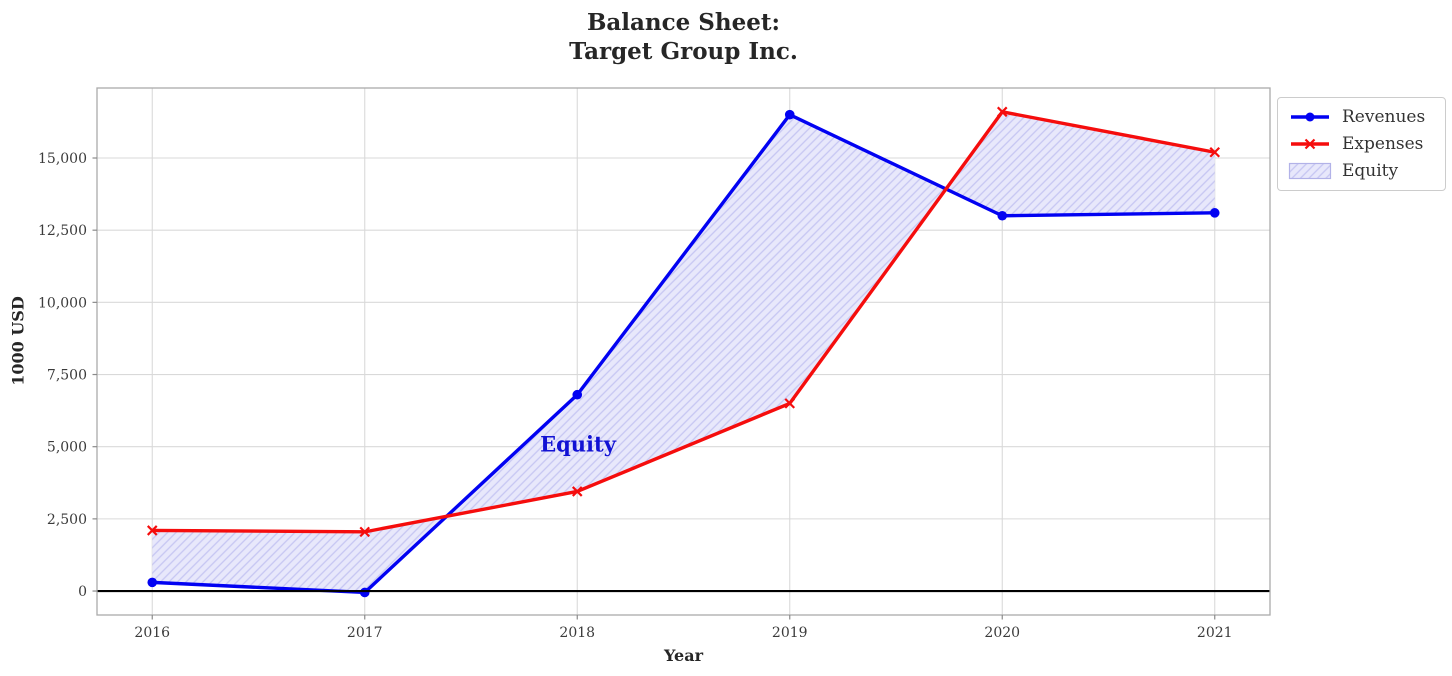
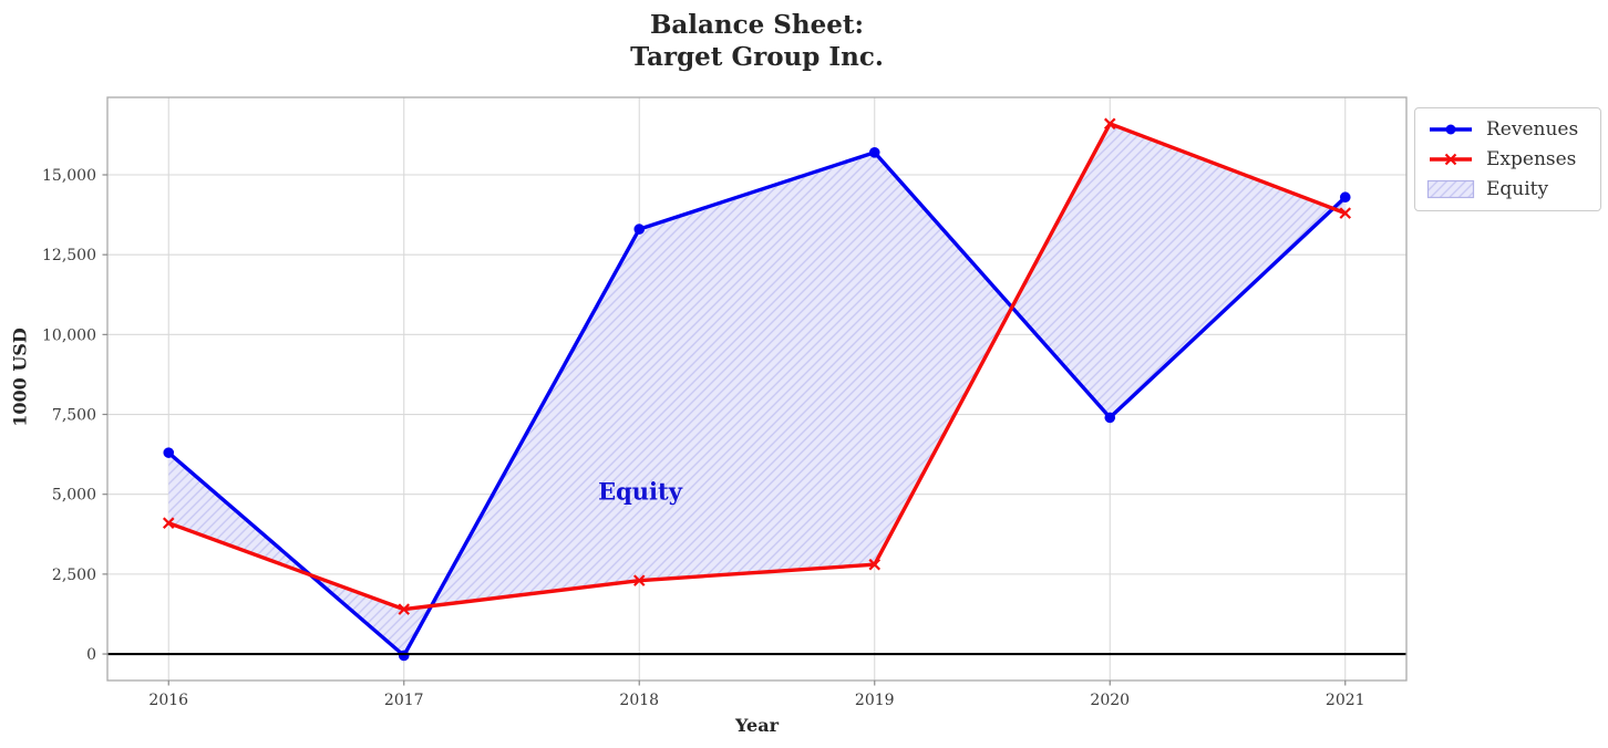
Revenues/2016: 300 -> 6300
Expenses/2016: 2100 -> 4100
Expenses/2017: 2000 -> 1400
Revenues/2018: 6800 -> 13300
Expenses/2018: 3400 -> 2300
Revenues/2019: 16500 -> 15700
Expenses/2019: 6500 -> 2800
Revenues/2020: 13000 -> 7400
Revenues/2021: 13100 -> 14300
Expenses/2021: 15200 -> 13800
